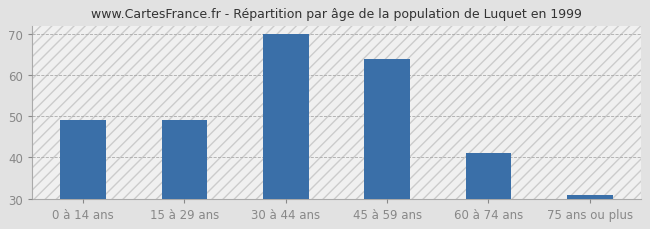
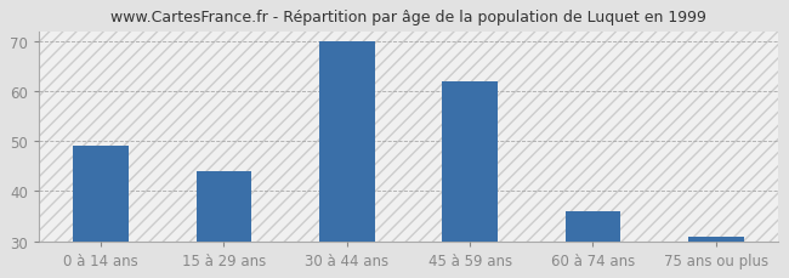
15 à 29 ans: 49 -> 44
45 à 59 ans: 64 -> 62
60 à 74 ans: 41 -> 36
